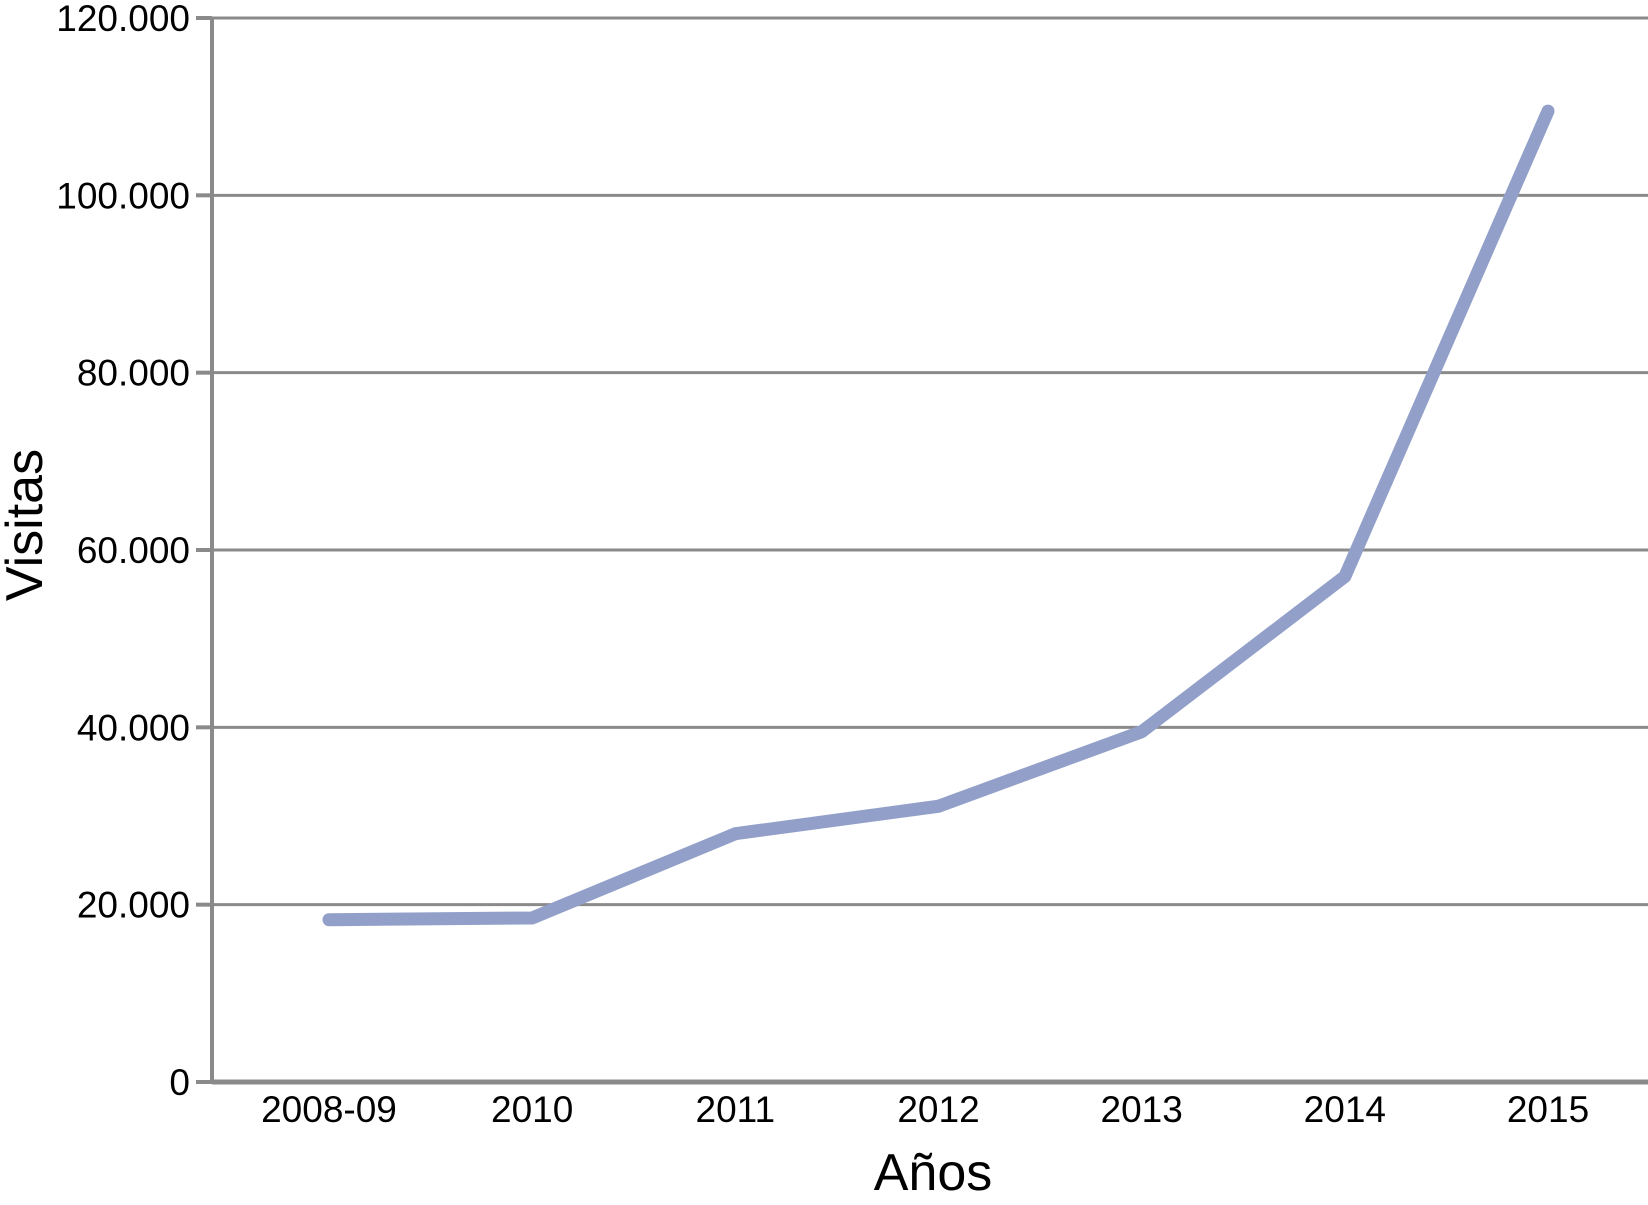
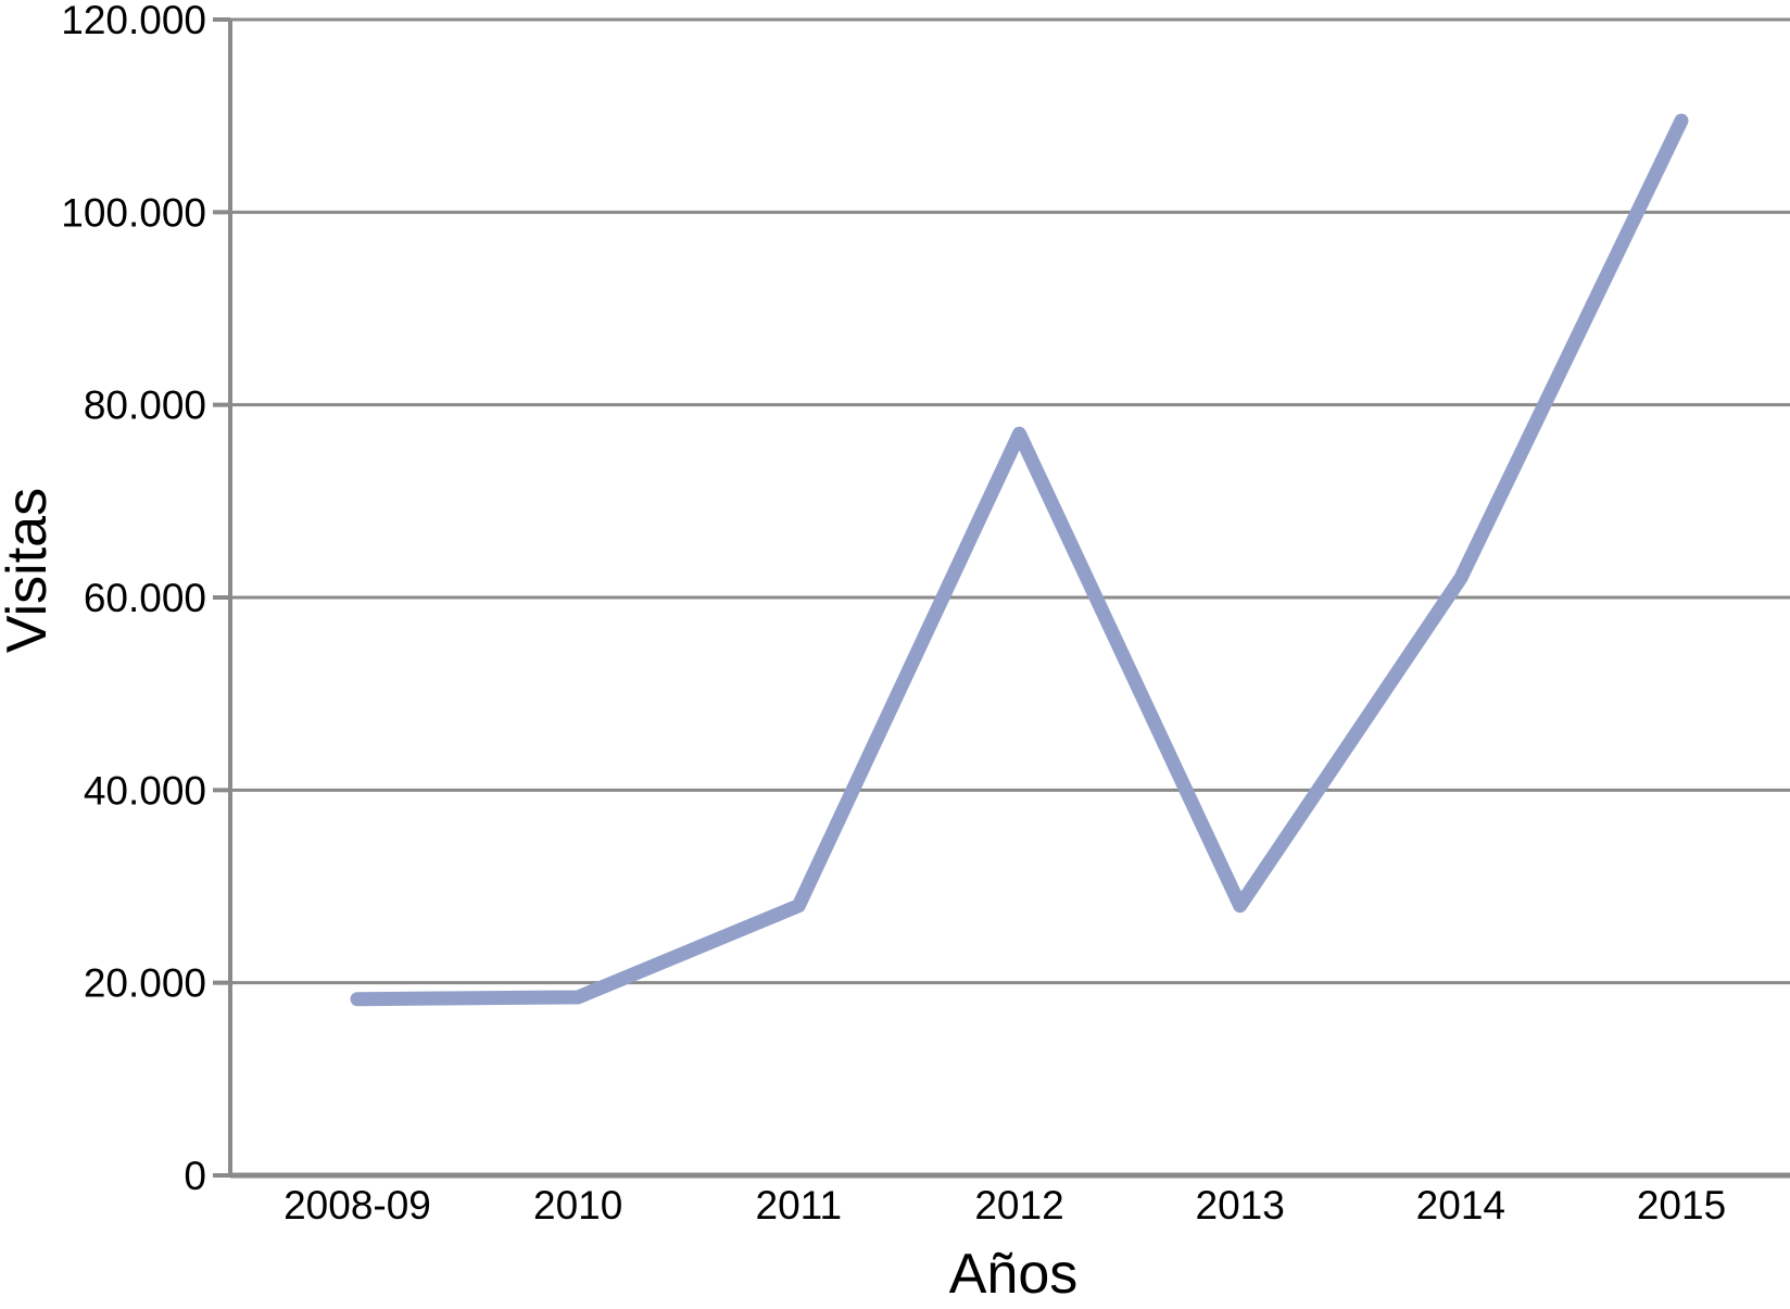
2012: 31000 -> 77000
2013: 40000 -> 28000
2014: 57000 -> 62000
